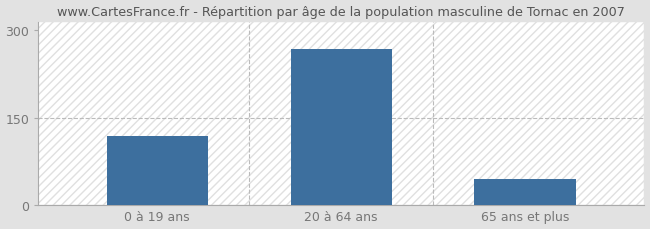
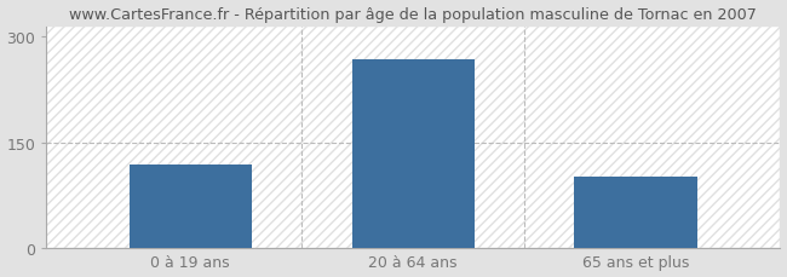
65 ans et plus: 44 -> 102
